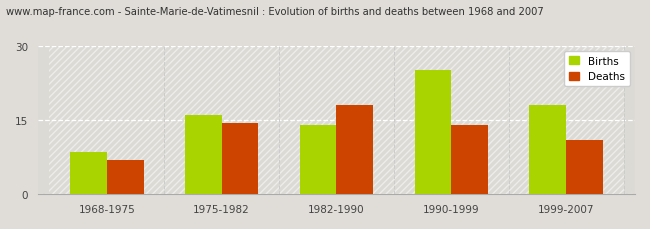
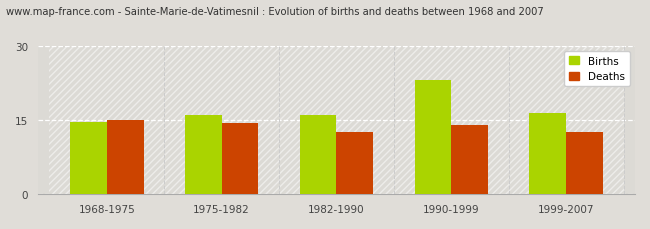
Births/1968-1975: 8.5 -> 14.5
Deaths/1968-1975: 7.0 -> 15.0
Births/1982-1990: 14.0 -> 16.0
Deaths/1982-1990: 18.0 -> 12.5
Births/1990-1999: 25.0 -> 23.0
Births/1999-2007: 18.0 -> 16.5
Deaths/1999-2007: 11.0 -> 12.5
